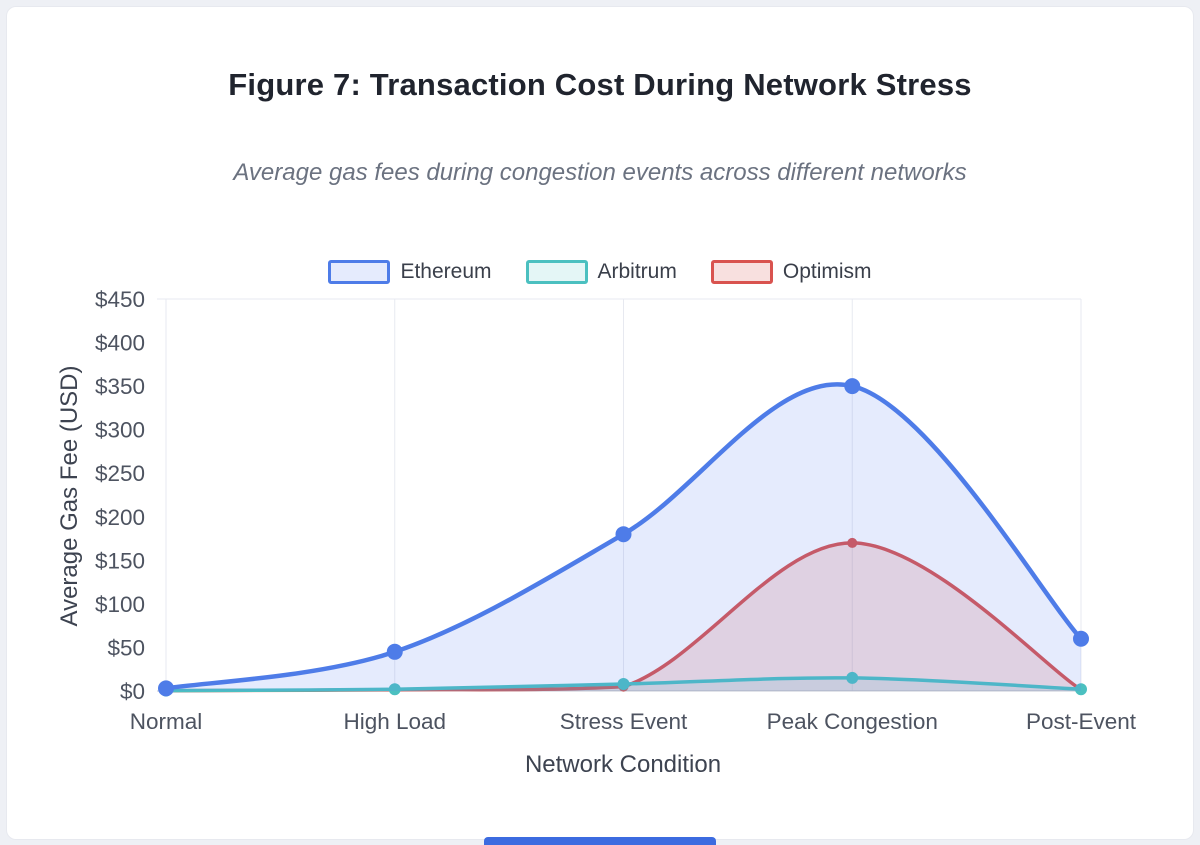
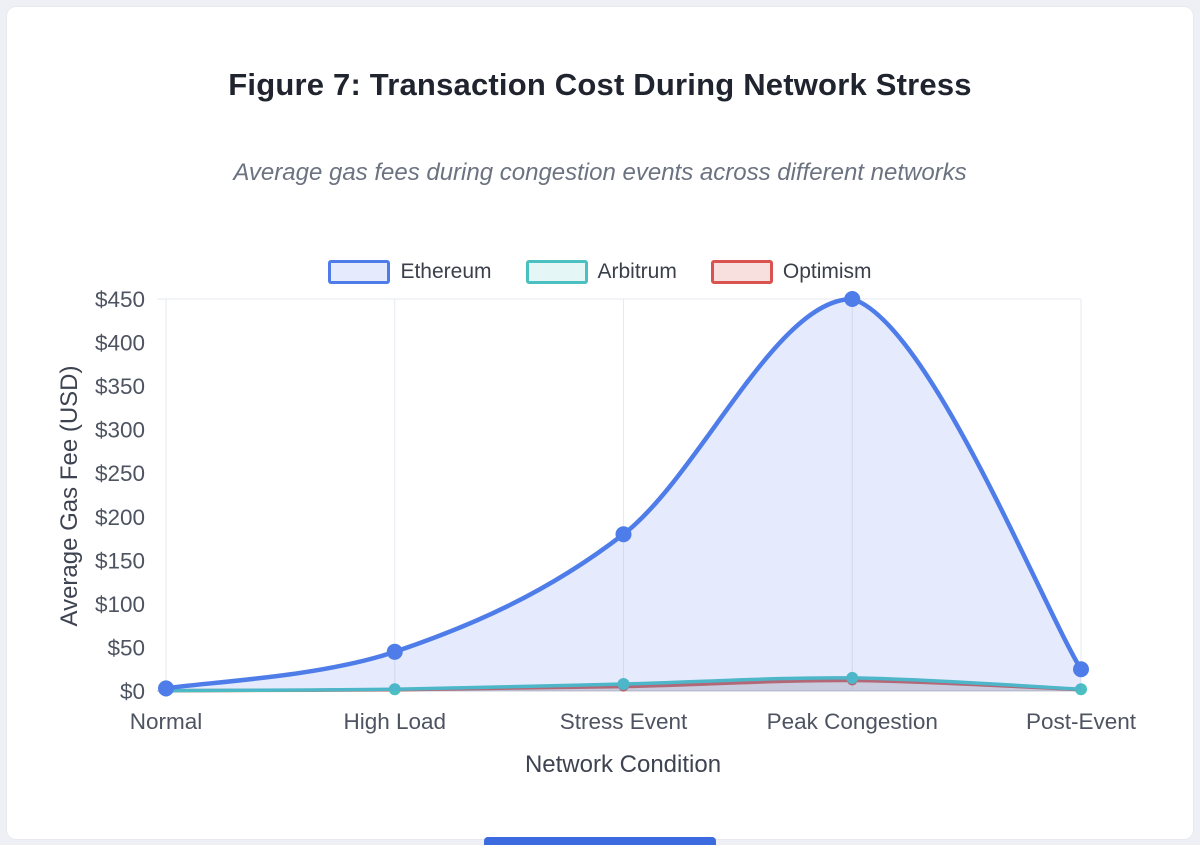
Ethereum/Peak Congestion: $350 -> $450
Optimism/Peak Congestion: $170 -> $10
Ethereum/Post-Event: $60 -> $20
